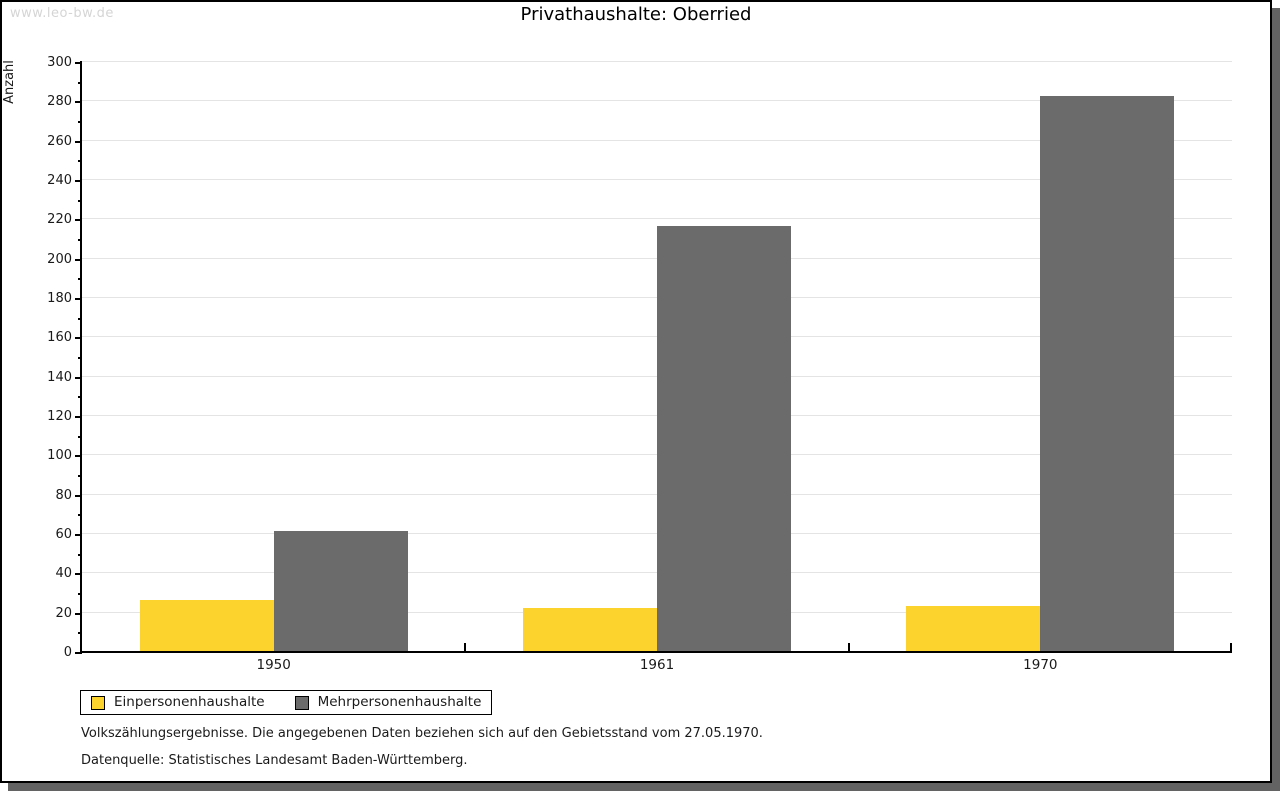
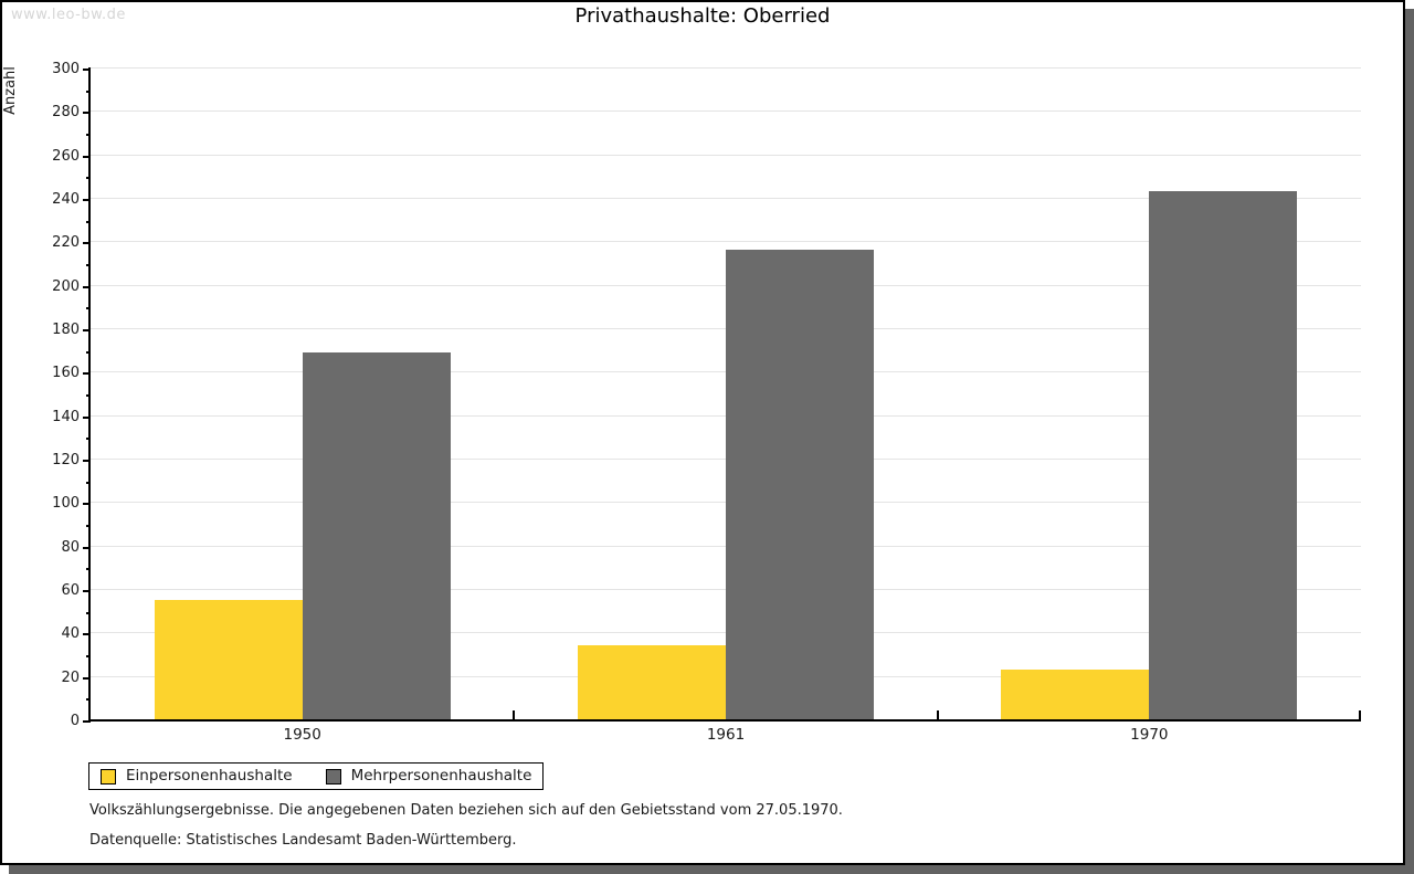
Einpersonenhaushalte/1950: 26 -> 55
Mehrpersonenhaushalte/1950: 61 -> 169
Einpersonenhaushalte/1961: 22 -> 34
Mehrpersonenhaushalte/1970: 282 -> 243
